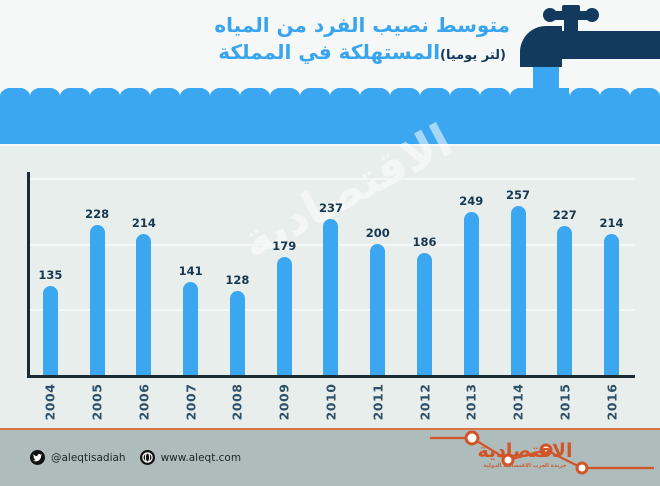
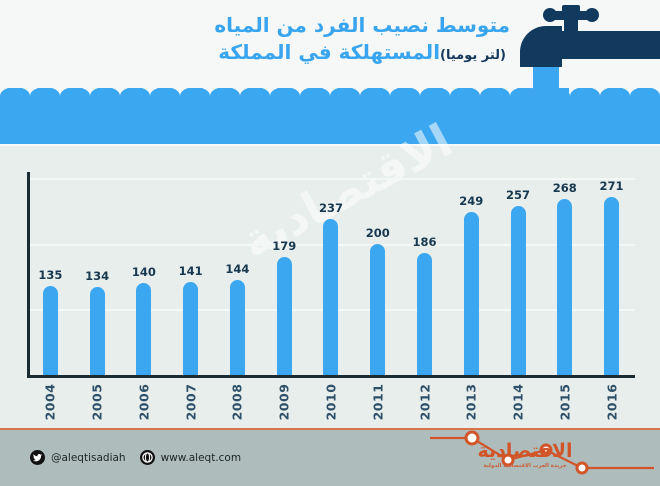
2005: 228 -> 134
2006: 214 -> 140
2008: 128 -> 144
2015: 227 -> 268
2016: 214 -> 271
